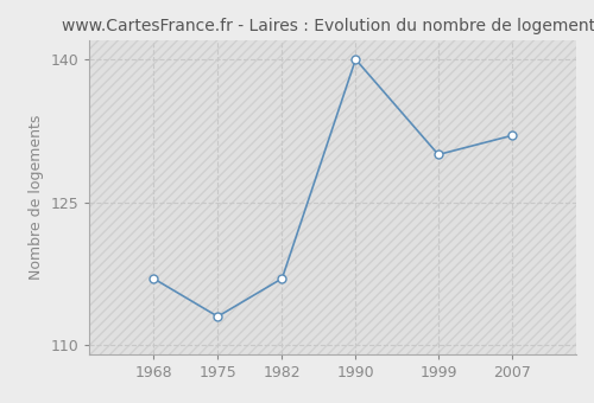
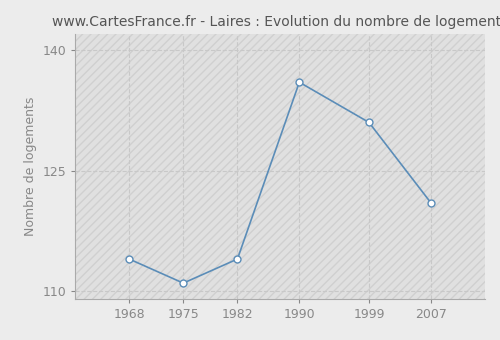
1968: 117 -> 114
1975: 113 -> 111
1982: 117 -> 114
1990: 140 -> 136
1999: 130 -> 131
2007: 132 -> 121
